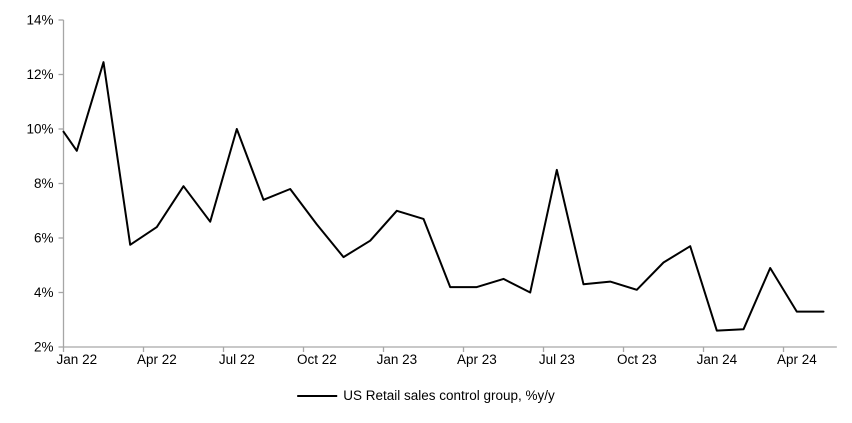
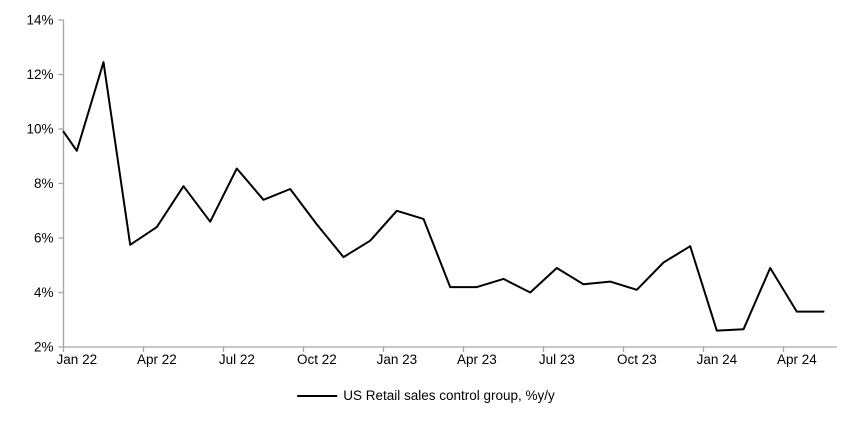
Jul 22: 10.0% -> 8.6%
Jul 23: 8.5% -> 4.9%
